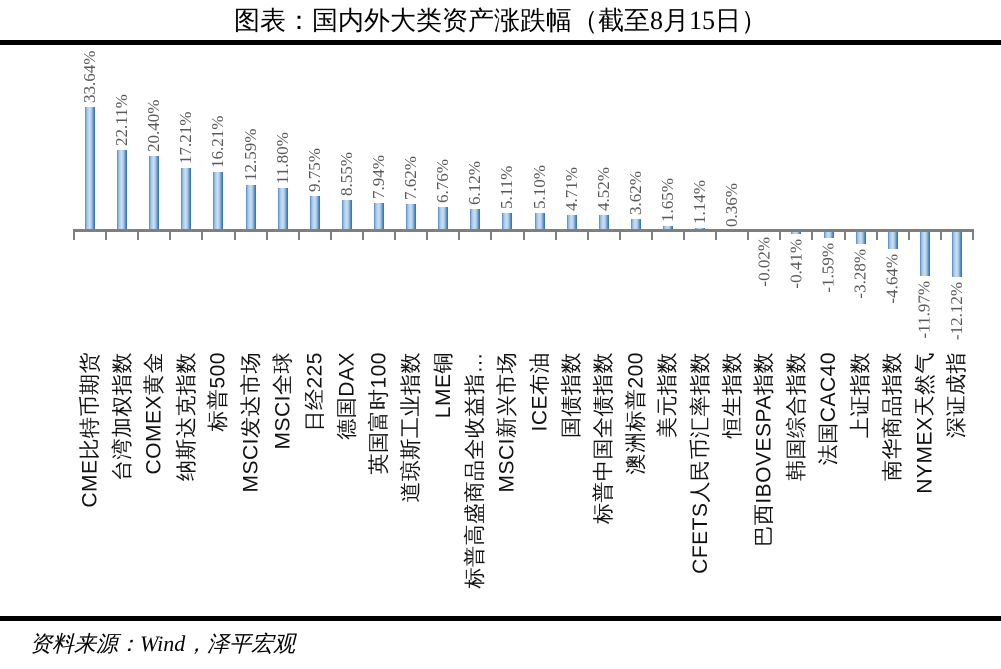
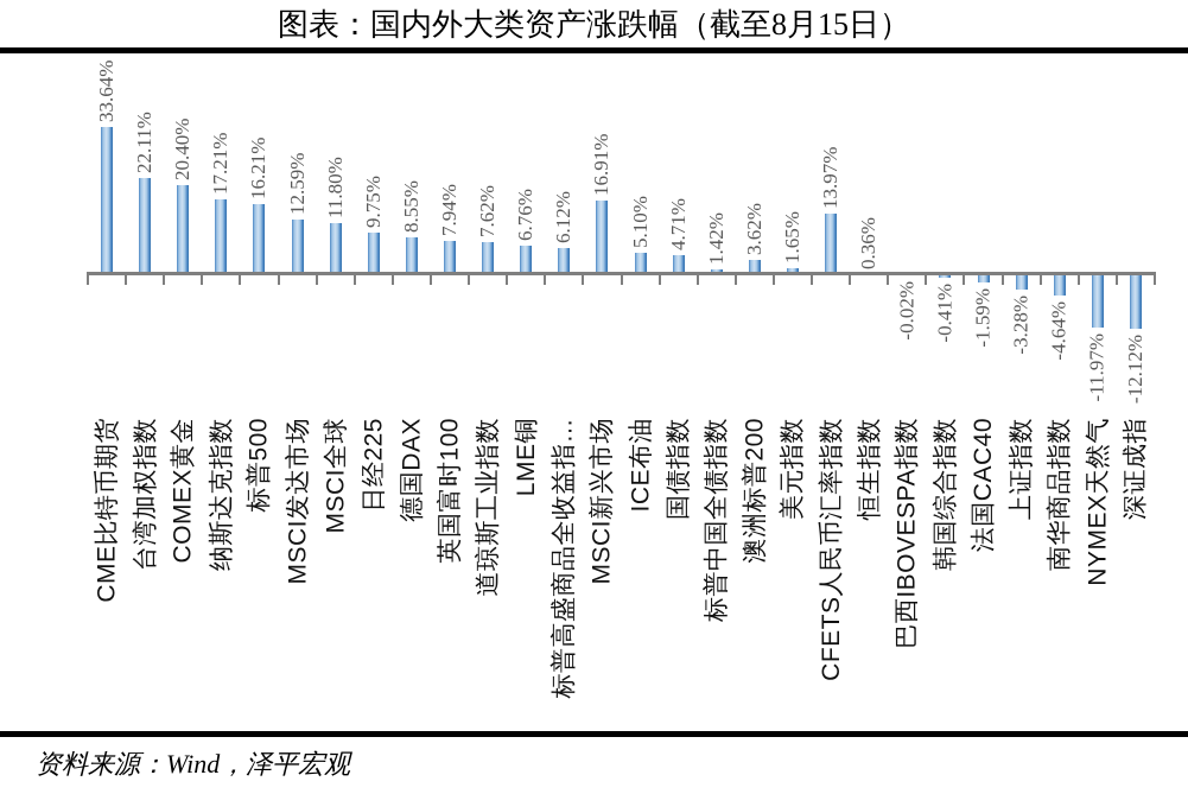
MSCI新兴市场: 5.11% -> 16.91%
标普中国全债指数: 4.52% -> 1.42%
CFETS人民币汇率指数: 1.14% -> 13.97%
